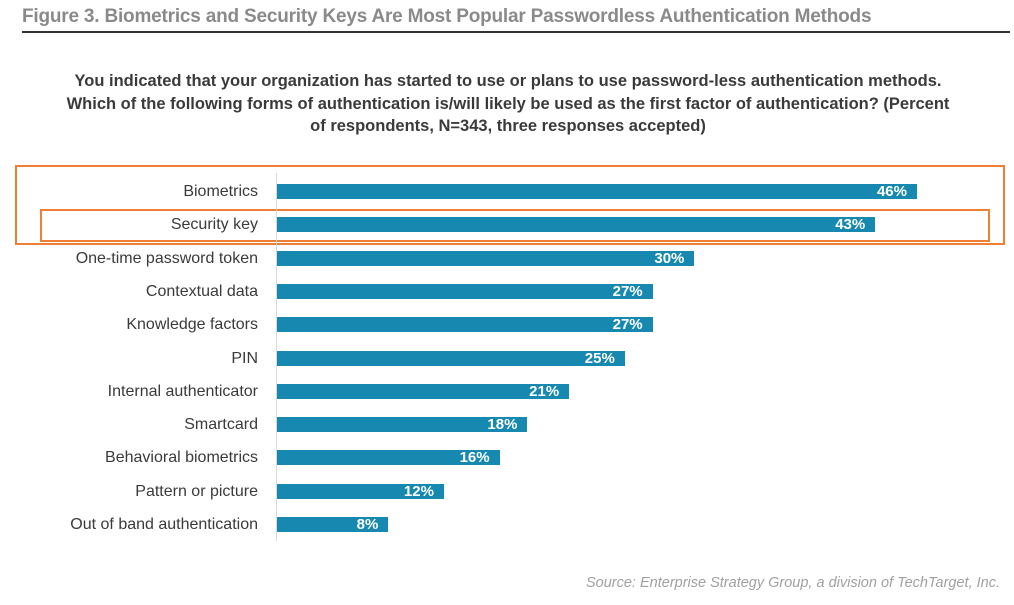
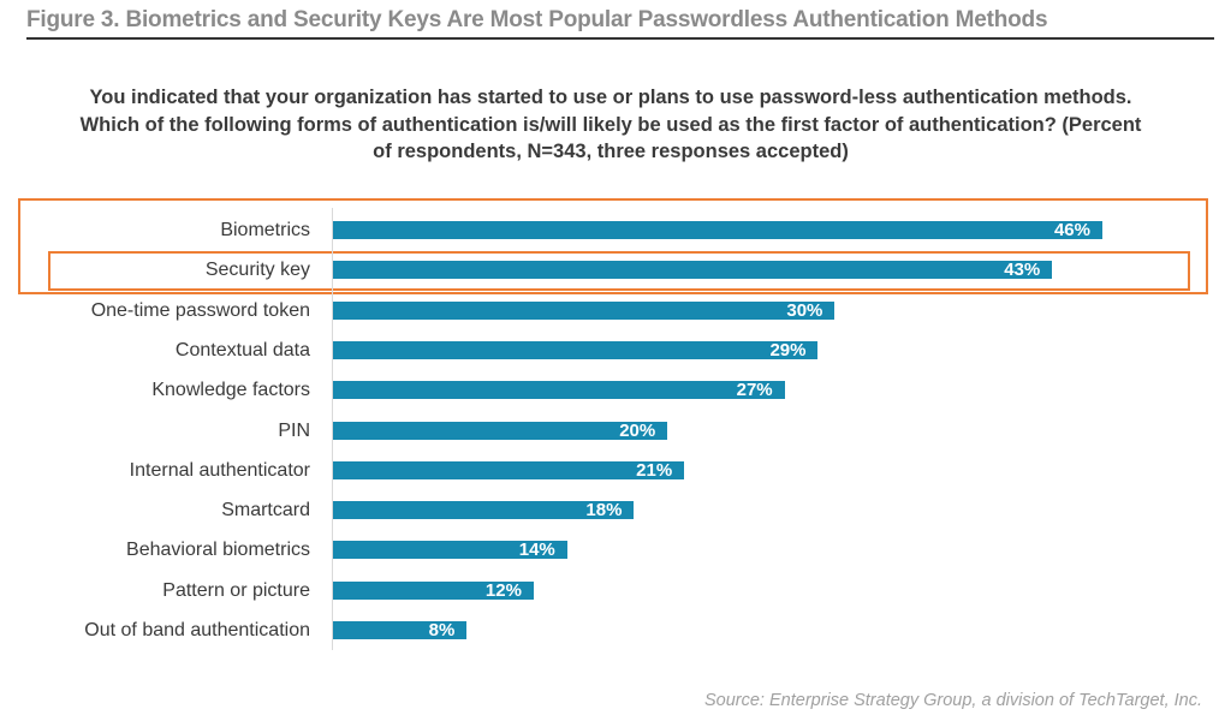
Contextual data: 27% -> 29%
PIN: 25% -> 20%
Behavioral biometrics: 16% -> 14%
